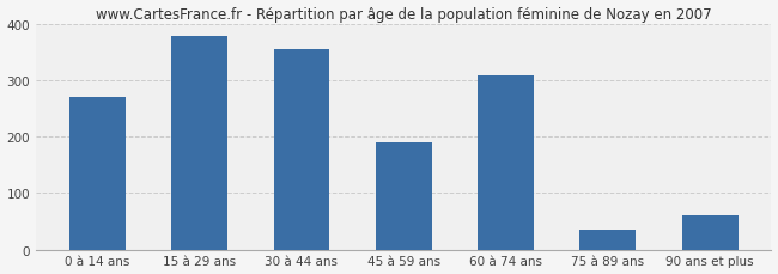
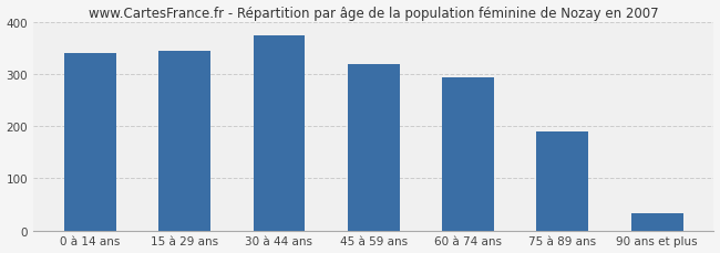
0 à 14 ans: 270 -> 340
15 à 29 ans: 380 -> 346
30 à 44 ans: 355 -> 374
45 à 59 ans: 190 -> 319
60 à 74 ans: 310 -> 294
75 à 89 ans: 35 -> 190
90 ans et plus: 60 -> 33
